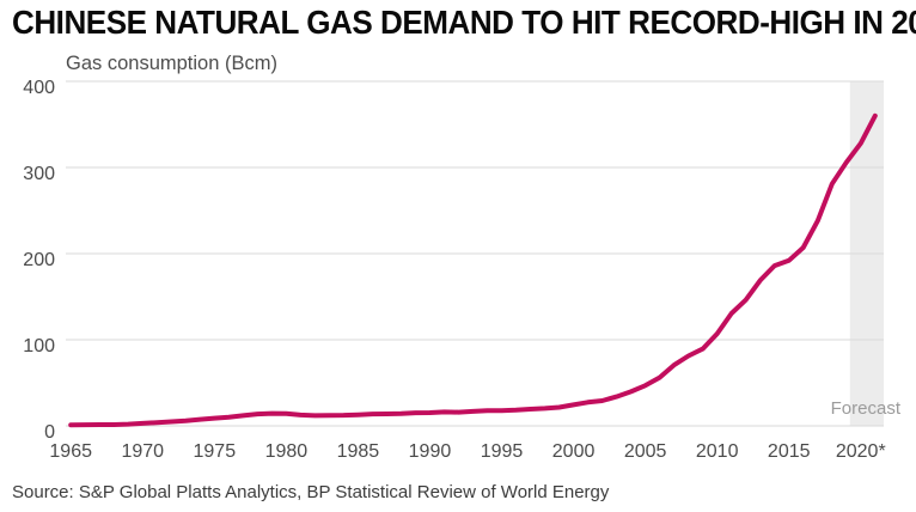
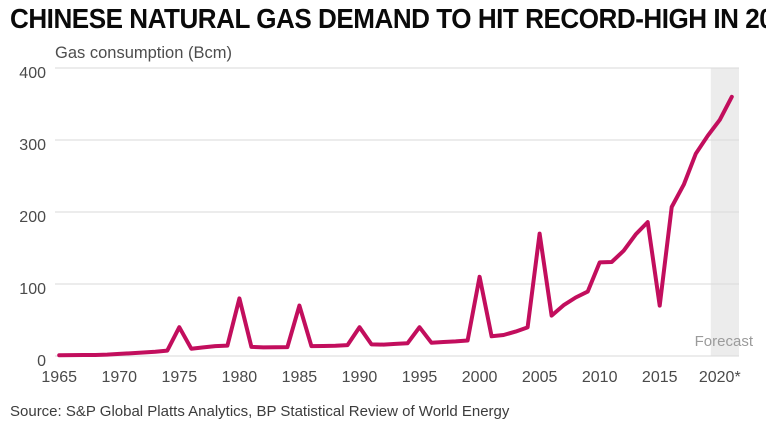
1975: 10 -> 40
1980: 10 -> 80
1985: 10 -> 70
1990: 20 -> 40
1995: 20 -> 40
2000: 20 -> 110
2005: 50 -> 170
2010: 110 -> 130
2015: 190 -> 70
